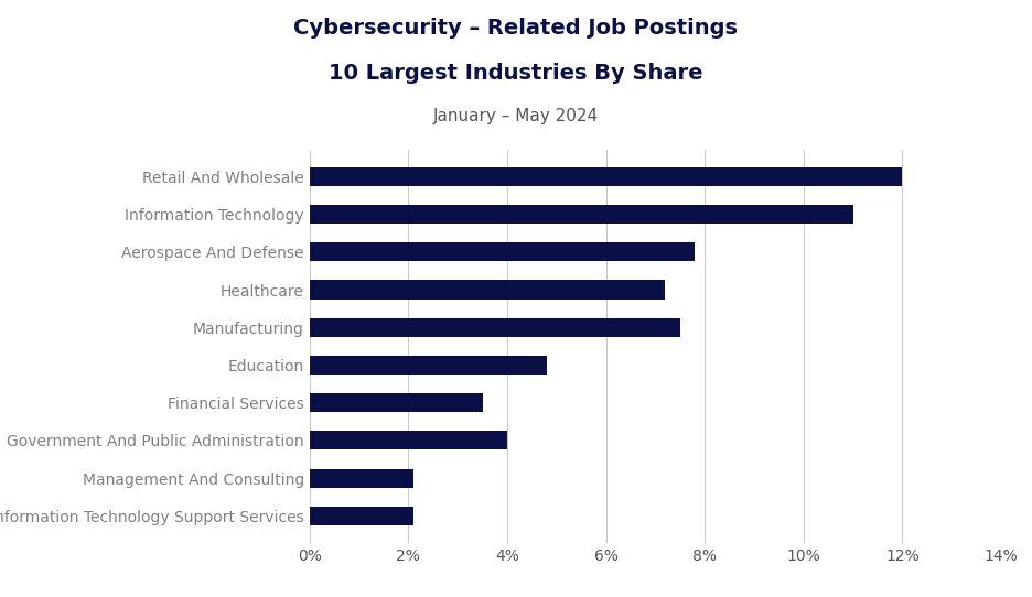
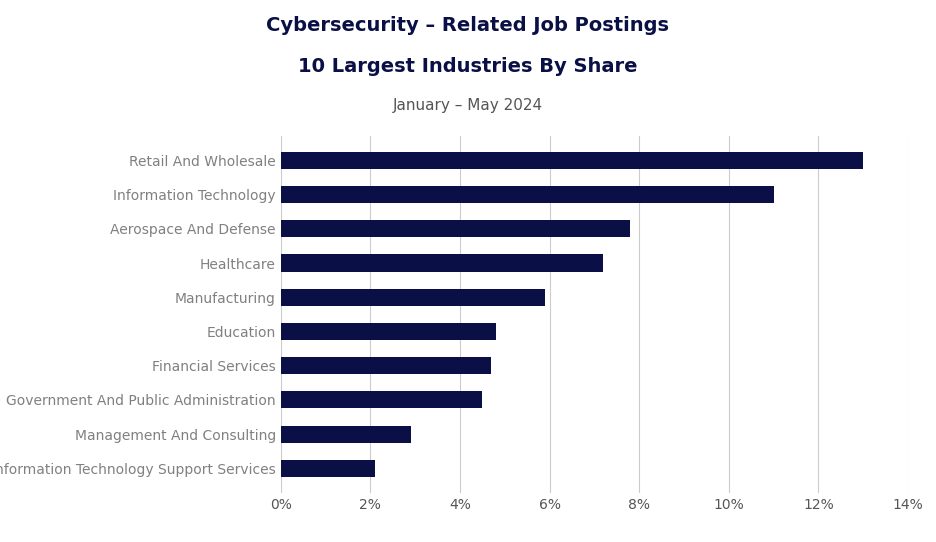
Retail And Wholesale: 12.0% -> 13.0%
Manufacturing: 7.5% -> 5.9%
Financial Services: 3.5% -> 4.7%
Government And Public Administration: 4.0% -> 4.5%
Management And Consulting: 2.1% -> 2.9%
